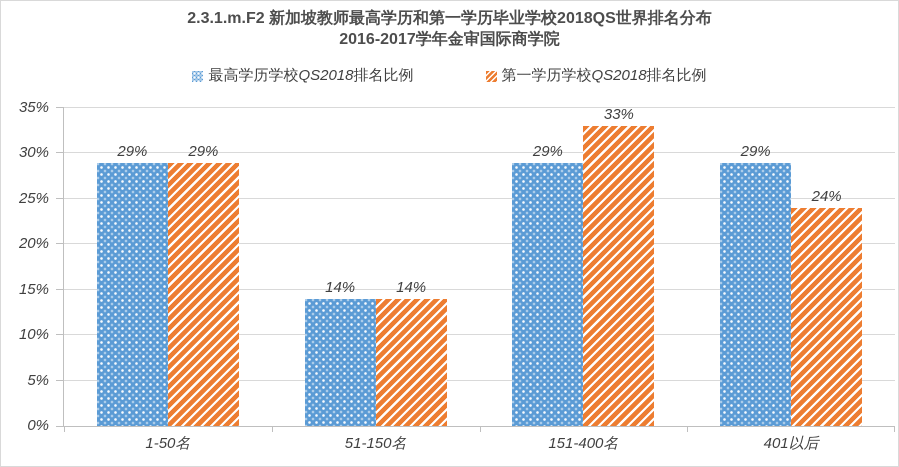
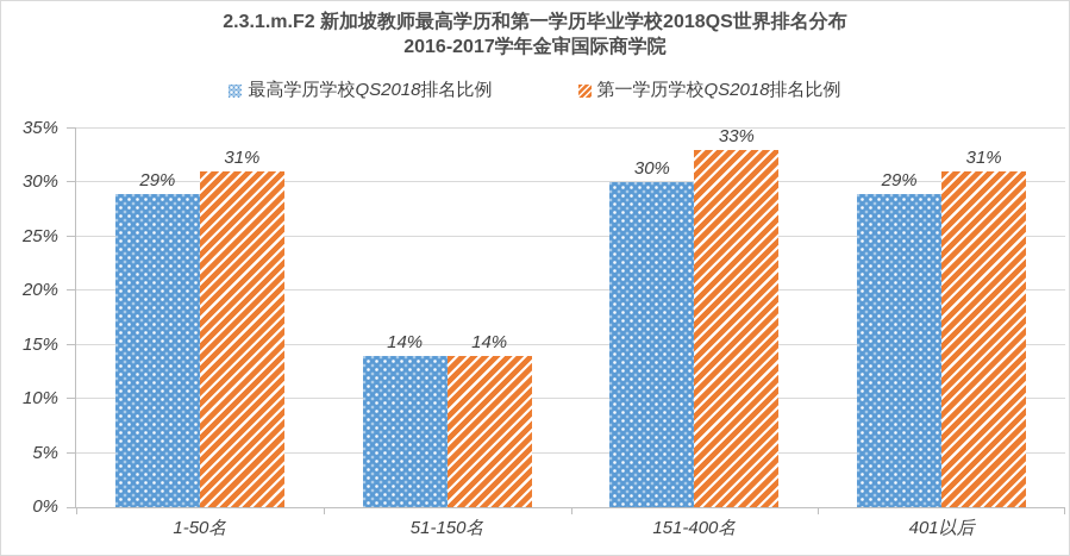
第一学历学校QS2018排名比例/1-50名: 29% -> 31%
最高学历学校QS2018排名比例/151-400名: 29% -> 30%
第一学历学校QS2018排名比例/401以后: 24% -> 31%
